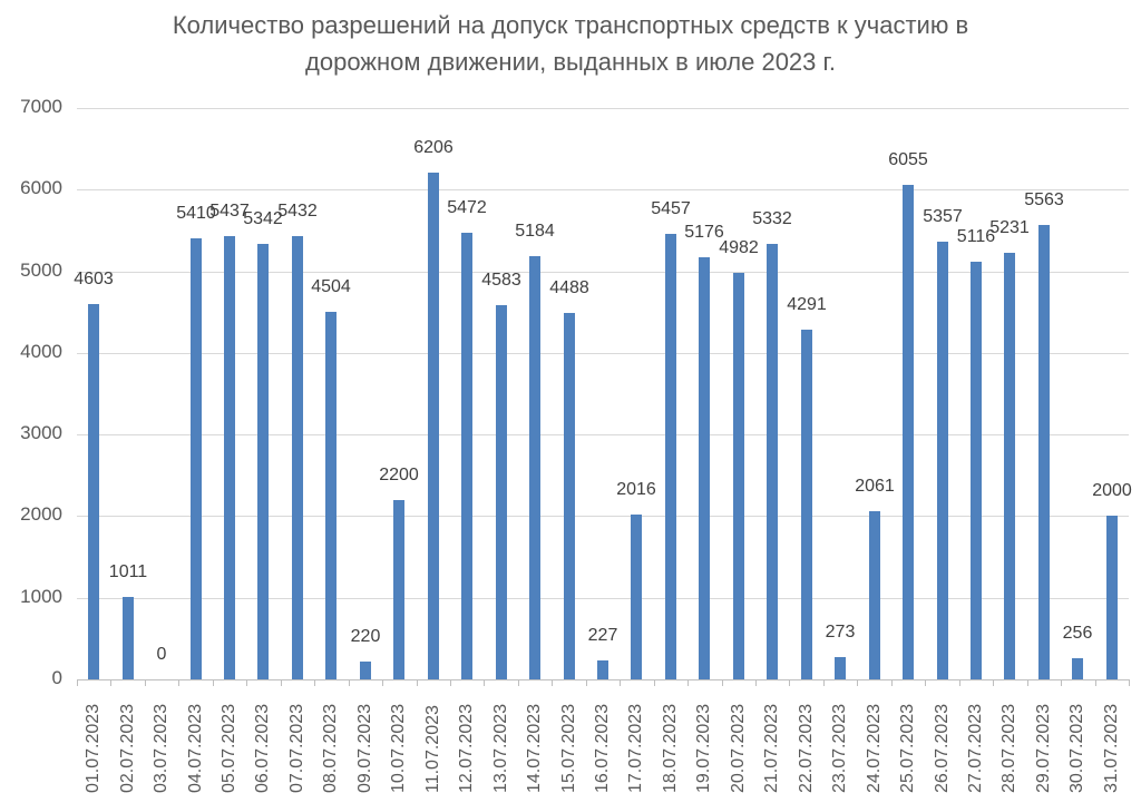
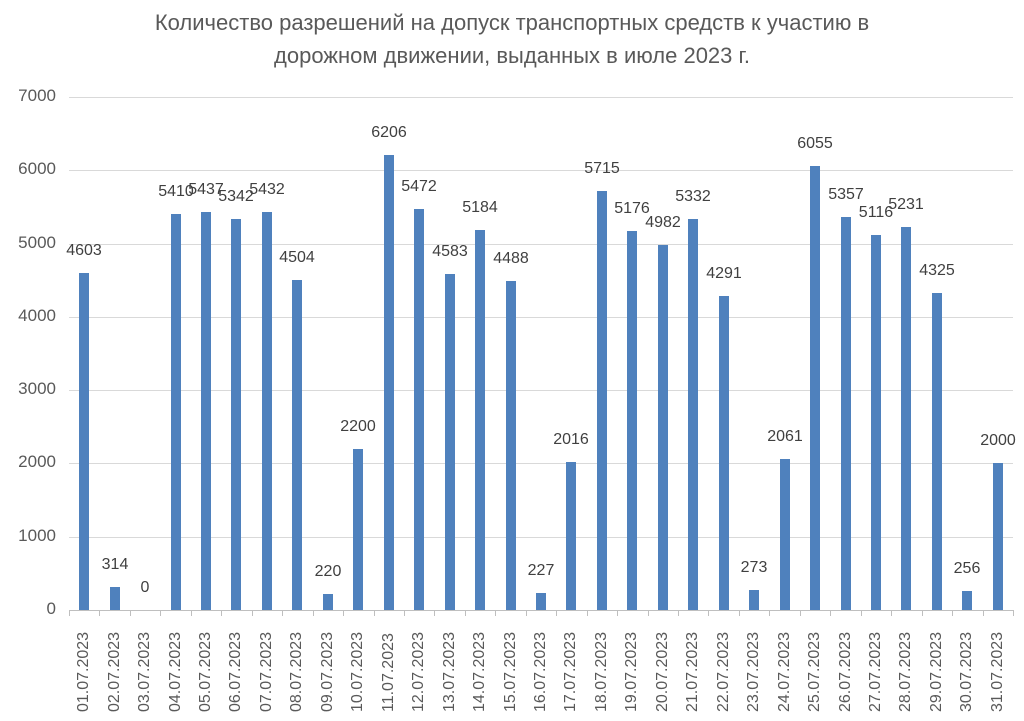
02.07.2023: 1011 -> 314
18.07.2023: 5457 -> 5715
29.07.2023: 5563 -> 4325
